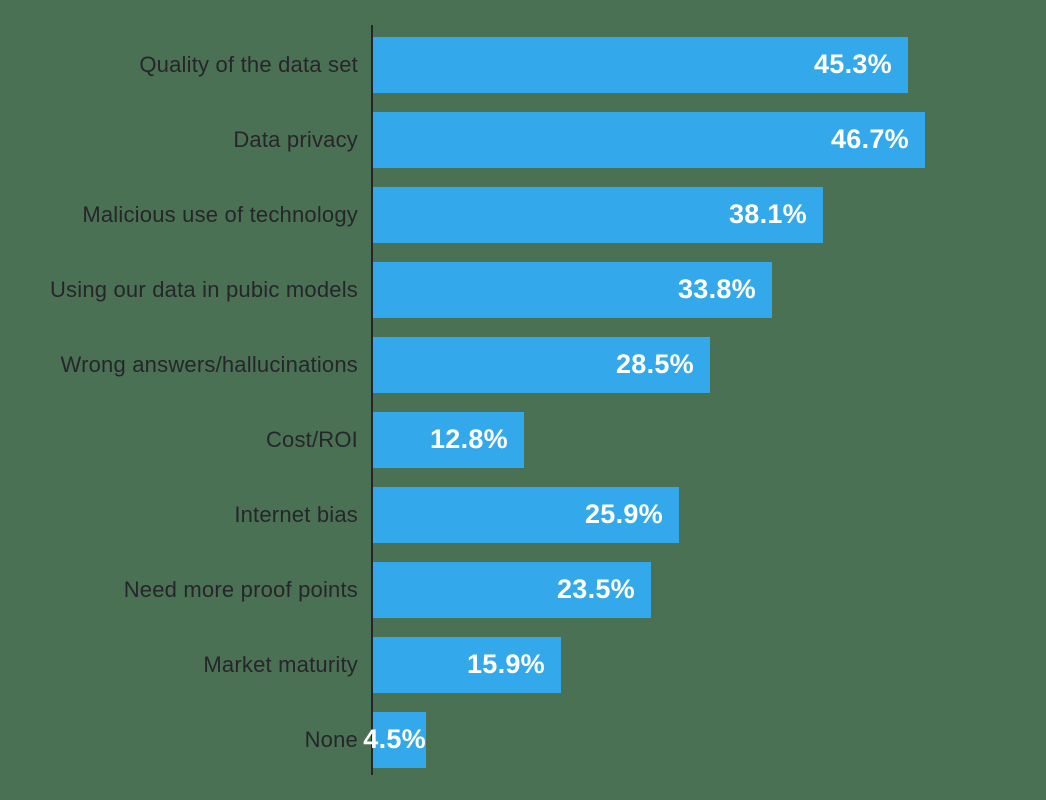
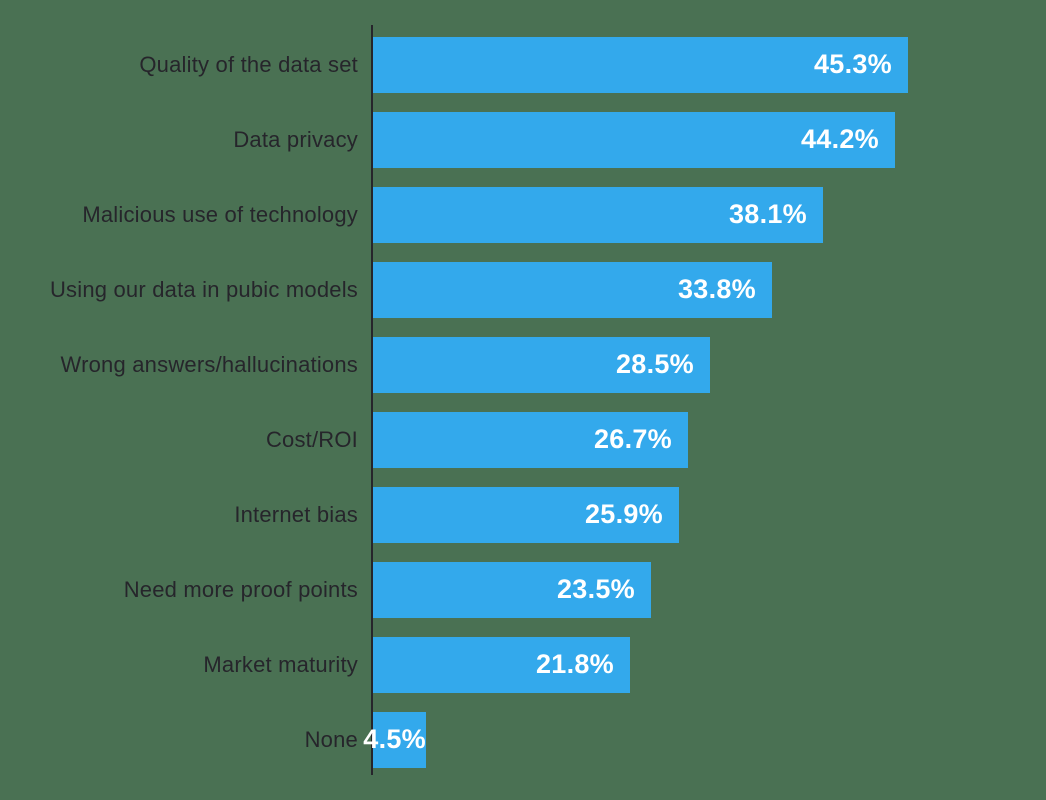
Data privacy: 46.7% -> 44.2%
Cost/ROI: 12.8% -> 26.7%
Market maturity: 15.9% -> 21.8%
